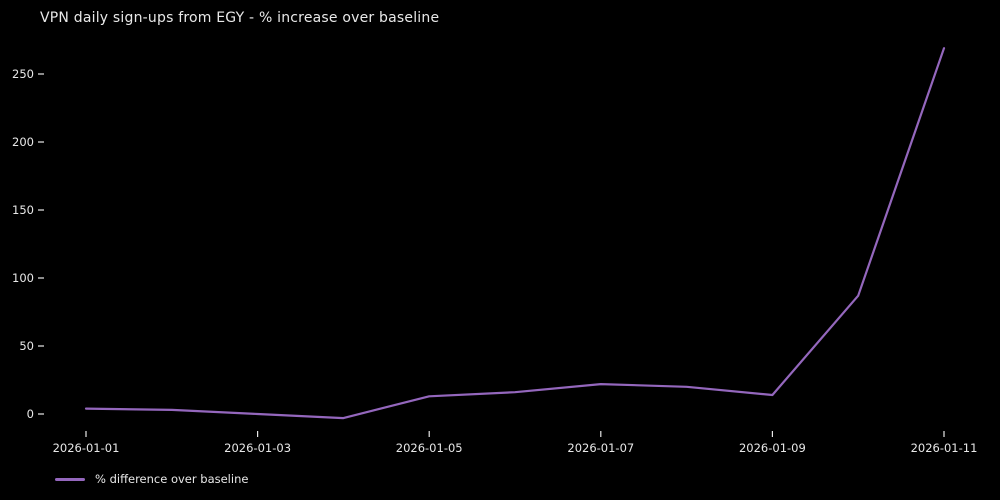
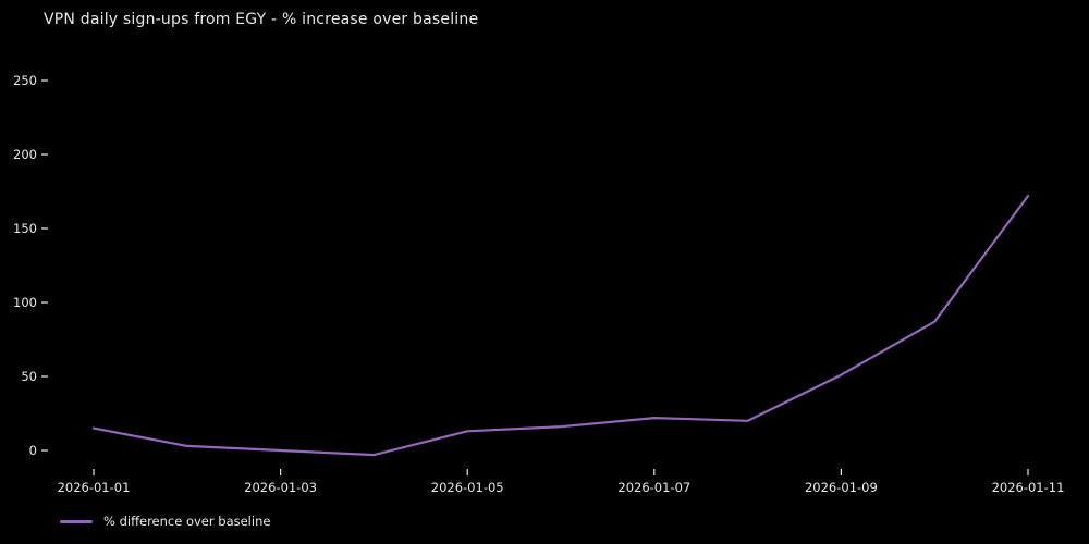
2026-01-01: 4 -> 15
2026-01-09: 14 -> 51
2026-01-11: 269 -> 172
